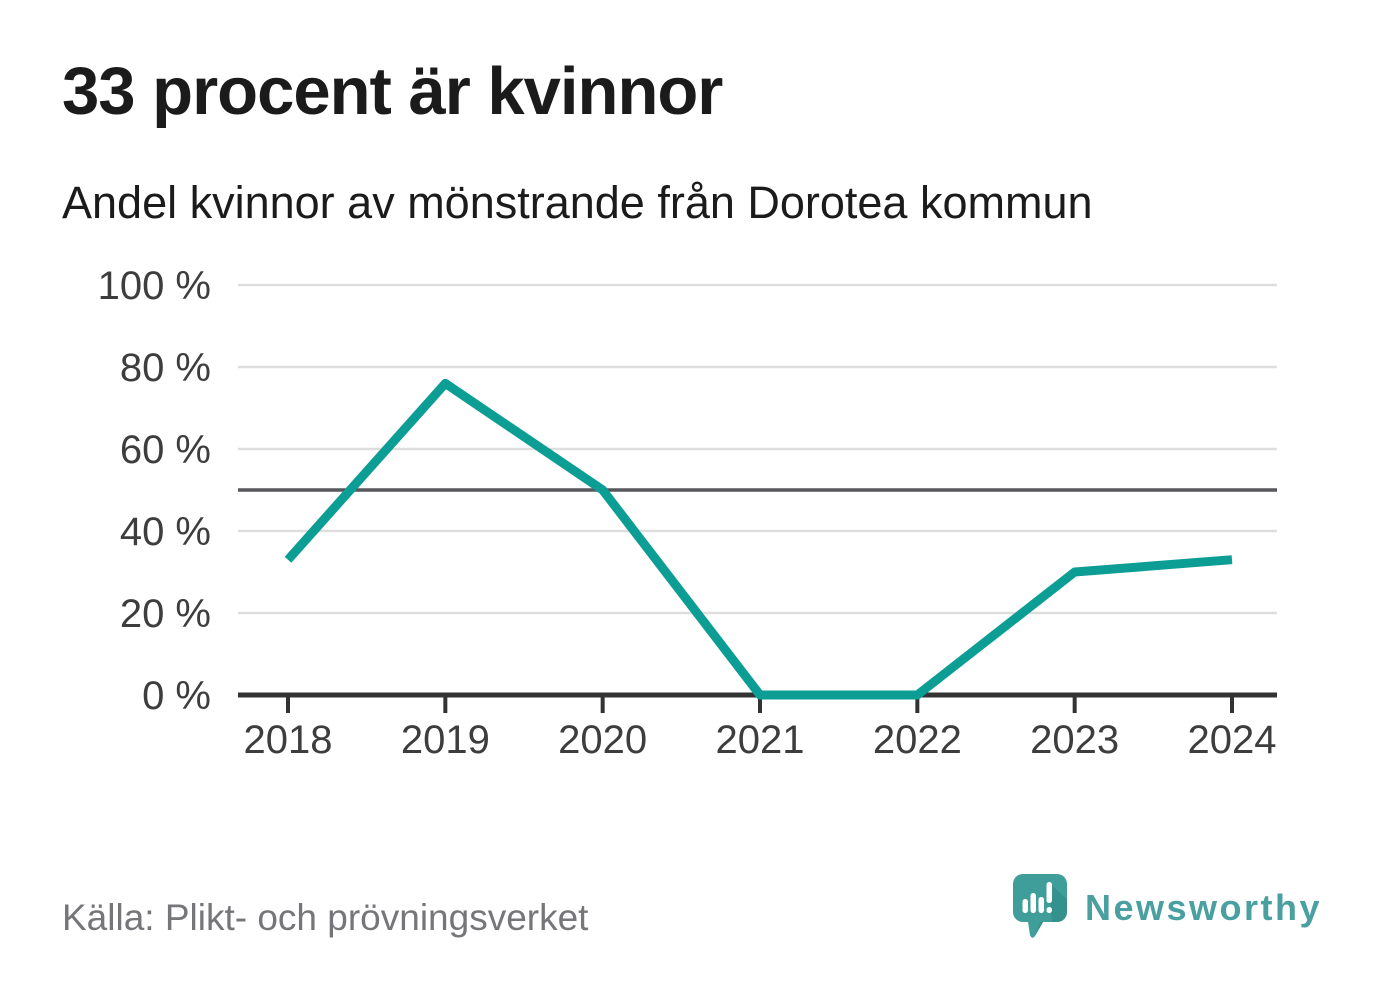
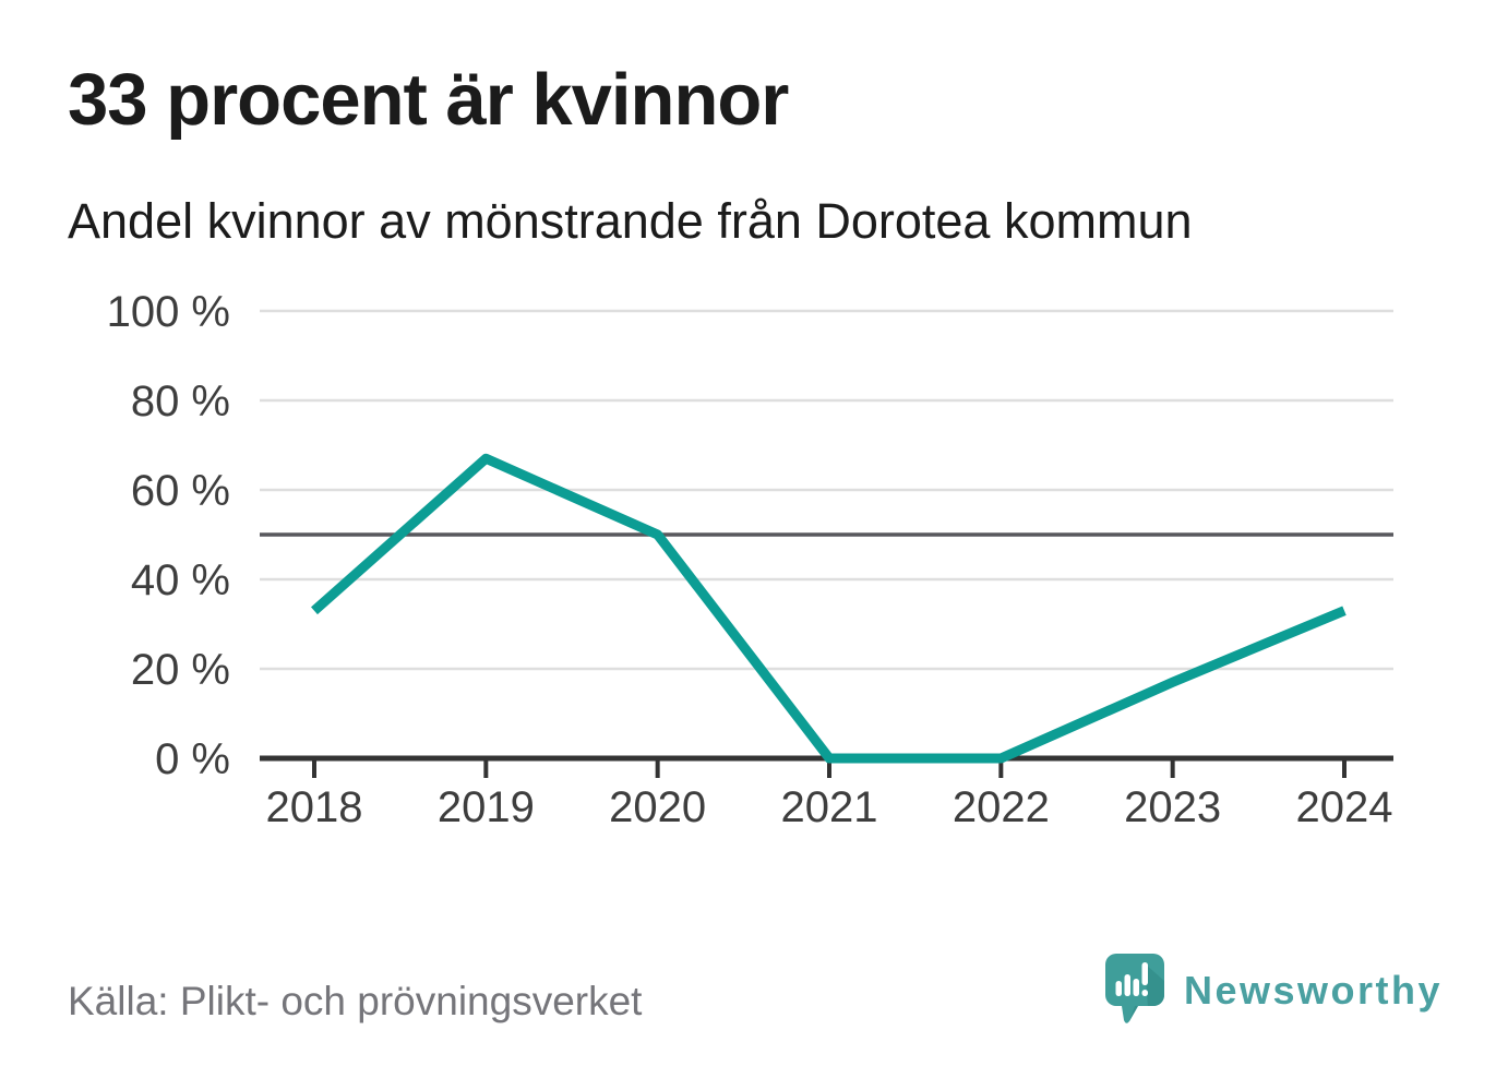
2019: 76% -> 67%
2023: 30% -> 17%
